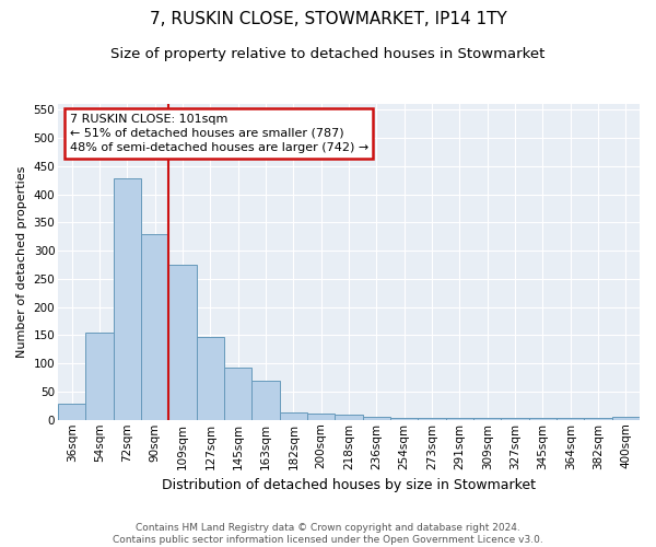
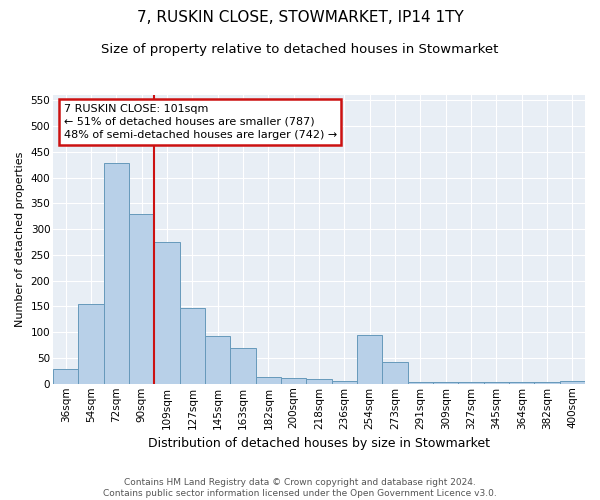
254sqm: 4 -> 94
273sqm: 4 -> 42
